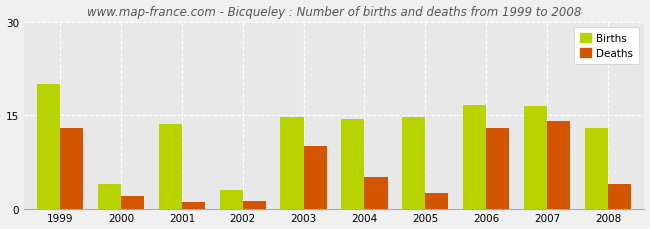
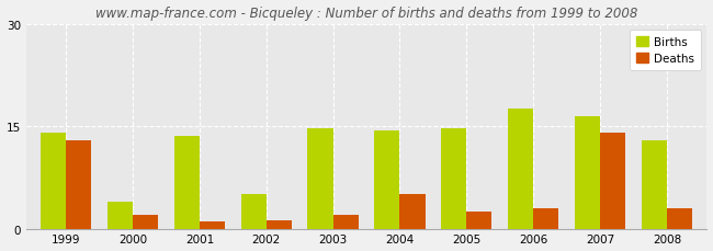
Births/1999: 20.0 -> 14.0
Births/2002: 3.0 -> 5.0
Deaths/2003: 10.0 -> 2.0
Births/2006: 16.6 -> 17.5
Deaths/2006: 13.0 -> 3.0
Deaths/2008: 4.0 -> 3.0
